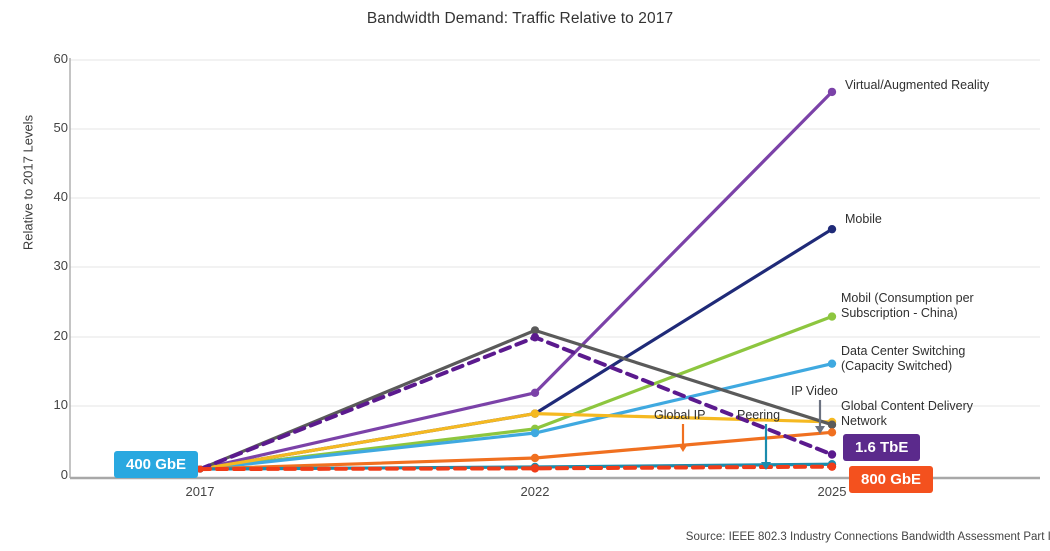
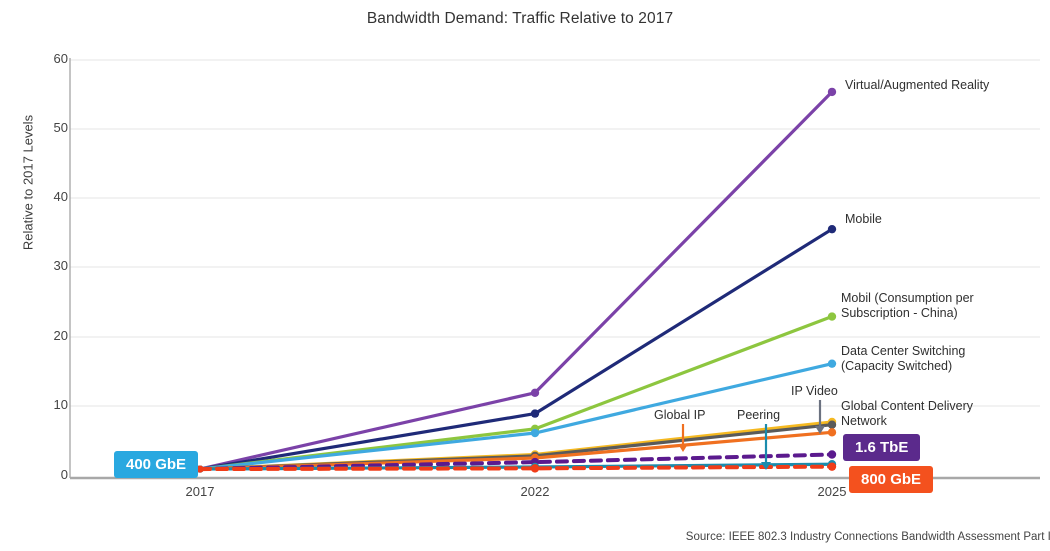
IP Video/2022: 9 -> 3
Global Content Delivery Network/2022: 21 -> 3
Peering/2022: 20 -> 2
